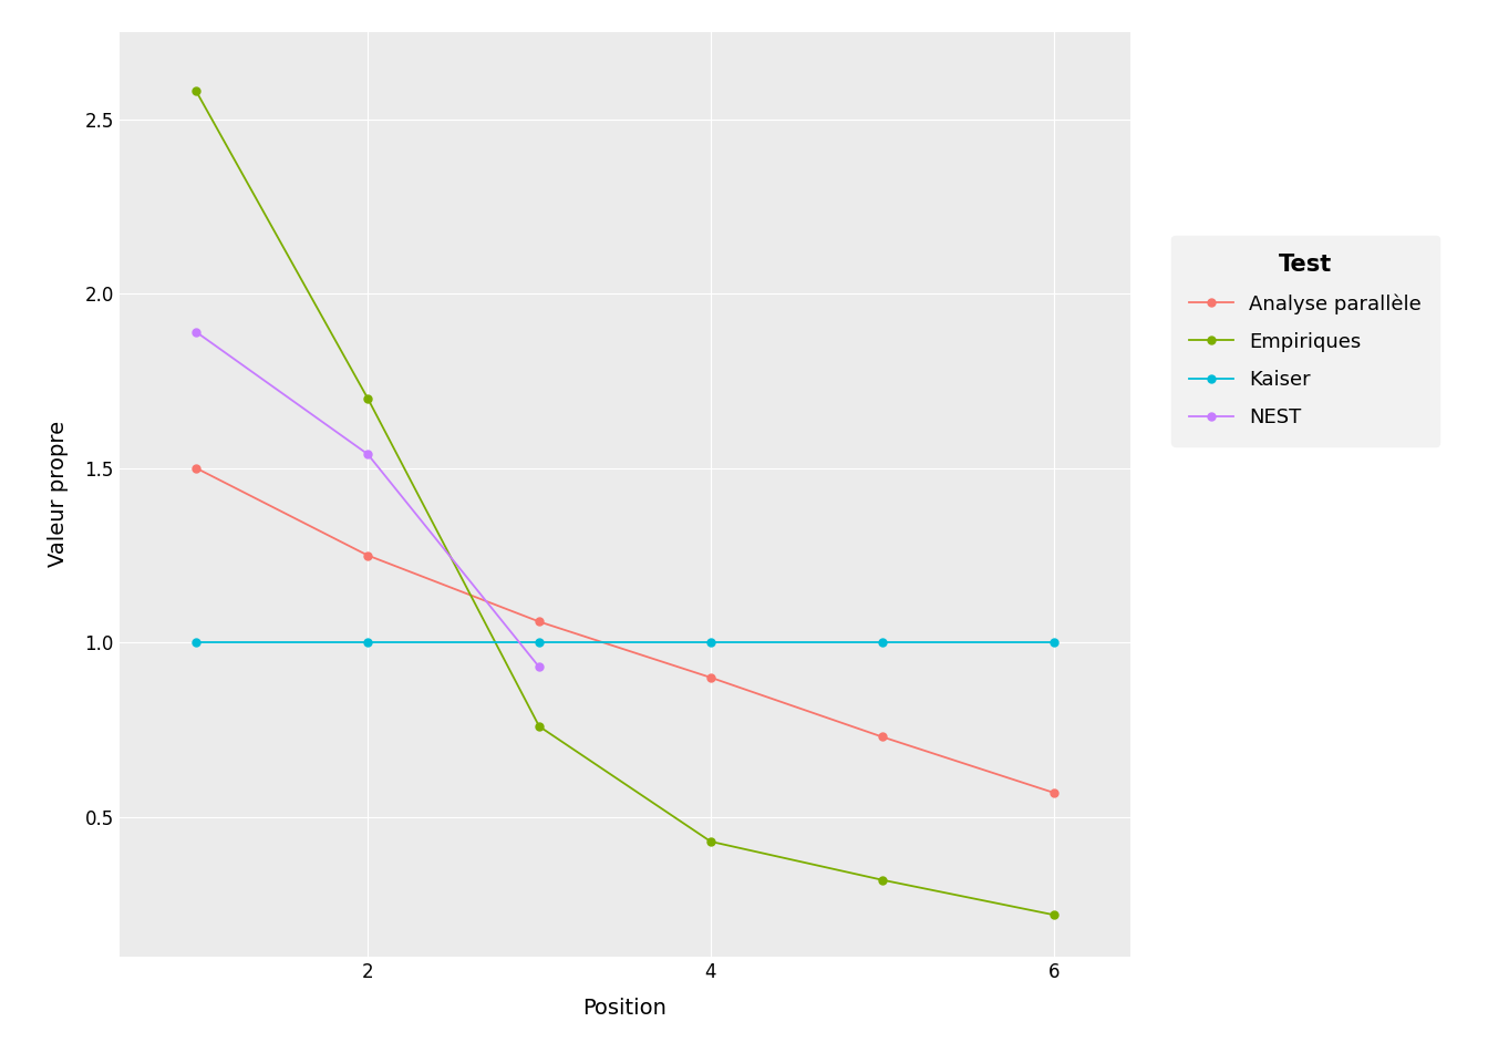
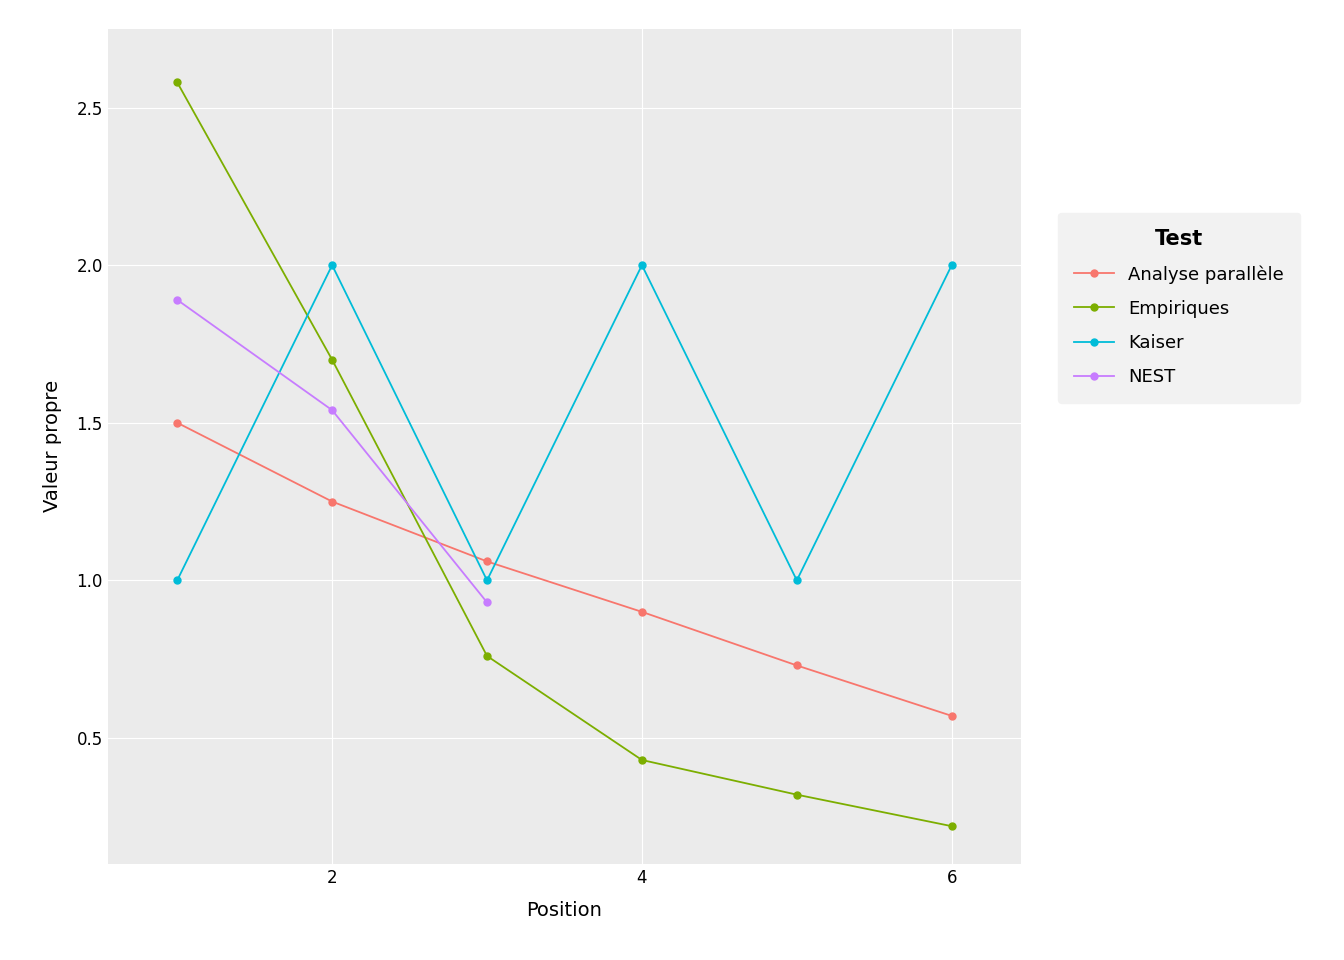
Kaiser/2: 1 -> 2
Kaiser/4: 1 -> 2
Kaiser/6: 1 -> 2
